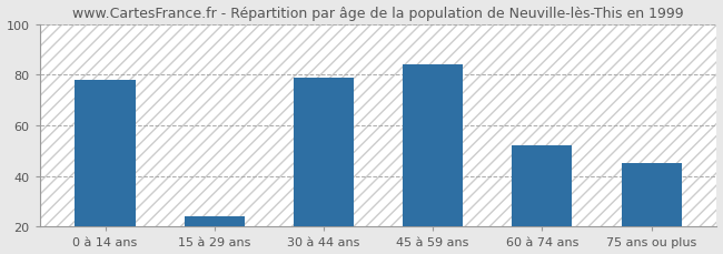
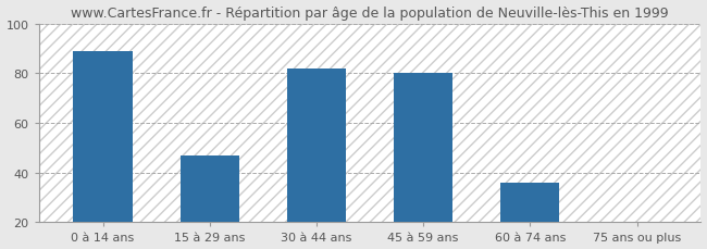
0 à 14 ans: 78 -> 89
15 à 29 ans: 24 -> 47
30 à 44 ans: 79 -> 82
45 à 59 ans: 84 -> 80
60 à 74 ans: 52 -> 36
75 ans ou plus: 45 -> 20
